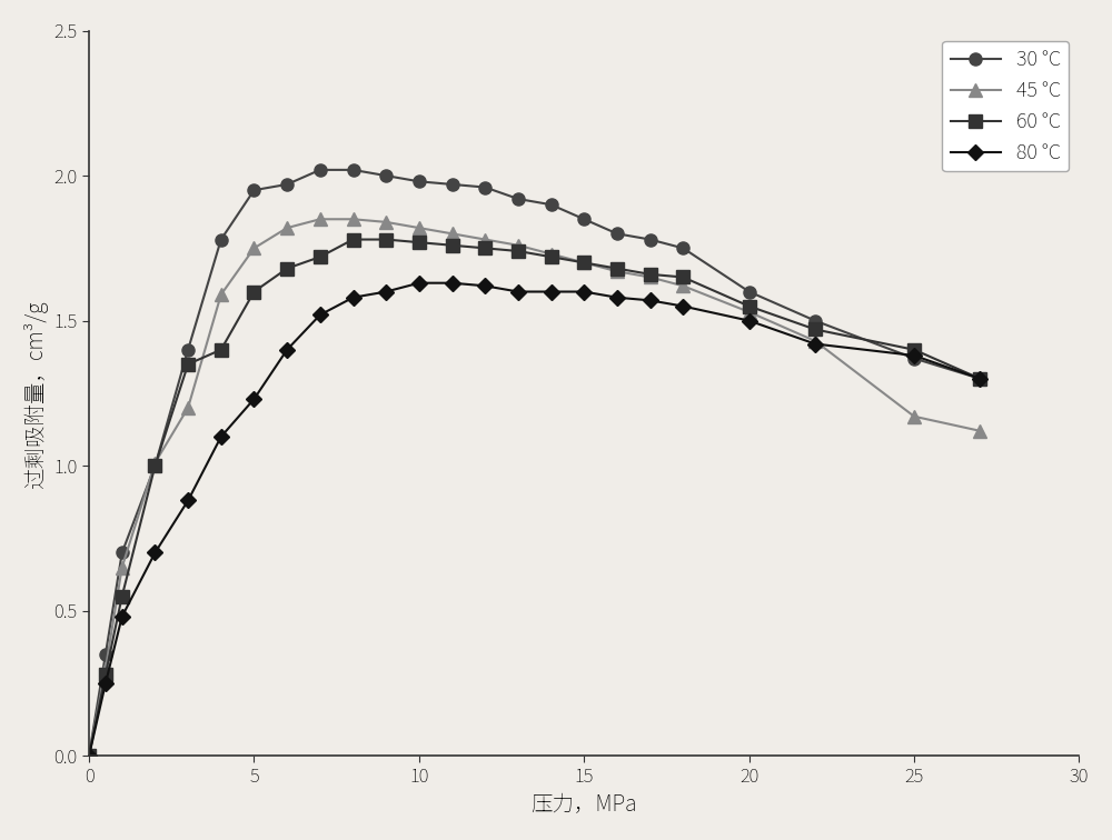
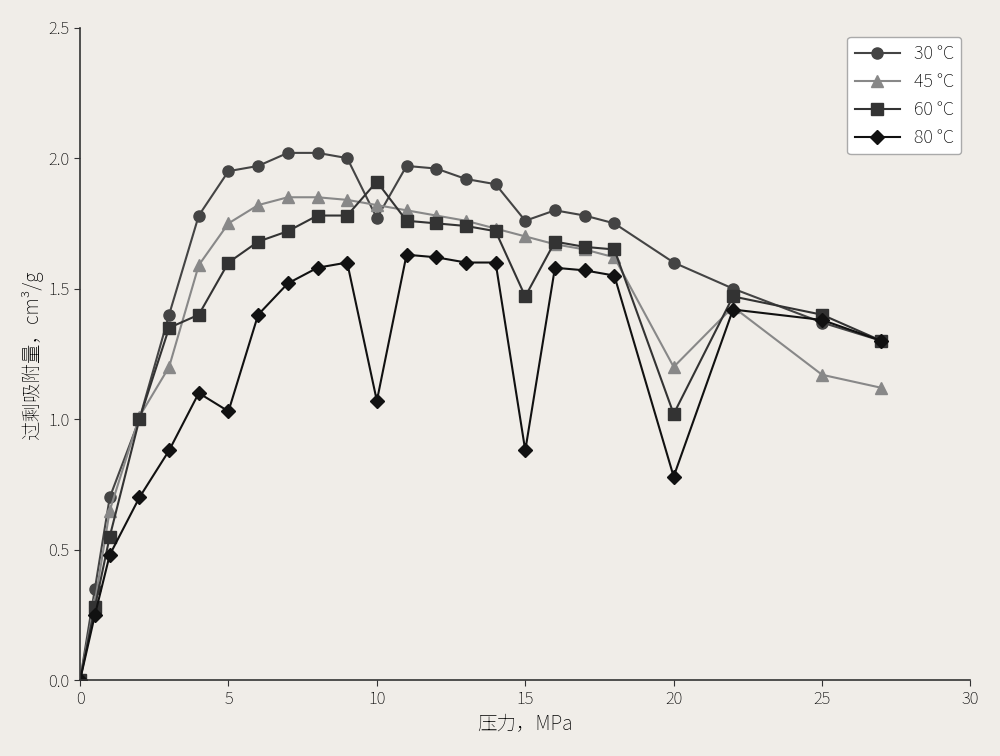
80 °C/5: 1.23 -> 1.03
30 °C/10: 1.98 -> 1.77
60 °C/10: 1.77 -> 1.91
80 °C/10: 1.63 -> 1.07
30 °C/15: 1.85 -> 1.76
60 °C/15: 1.70 -> 1.47
80 °C/15: 1.60 -> 0.88
45 °C/20: 1.53 -> 1.20
60 °C/20: 1.55 -> 1.02
80 °C/20: 1.50 -> 0.78
